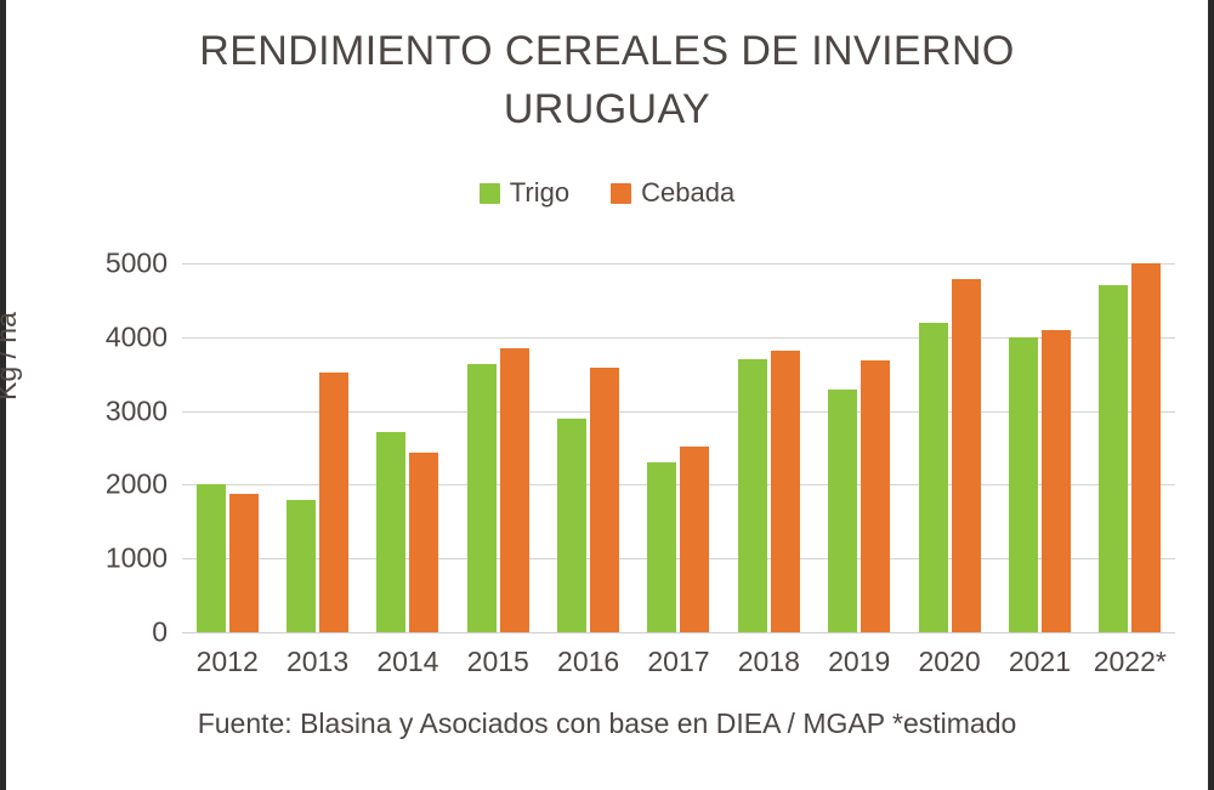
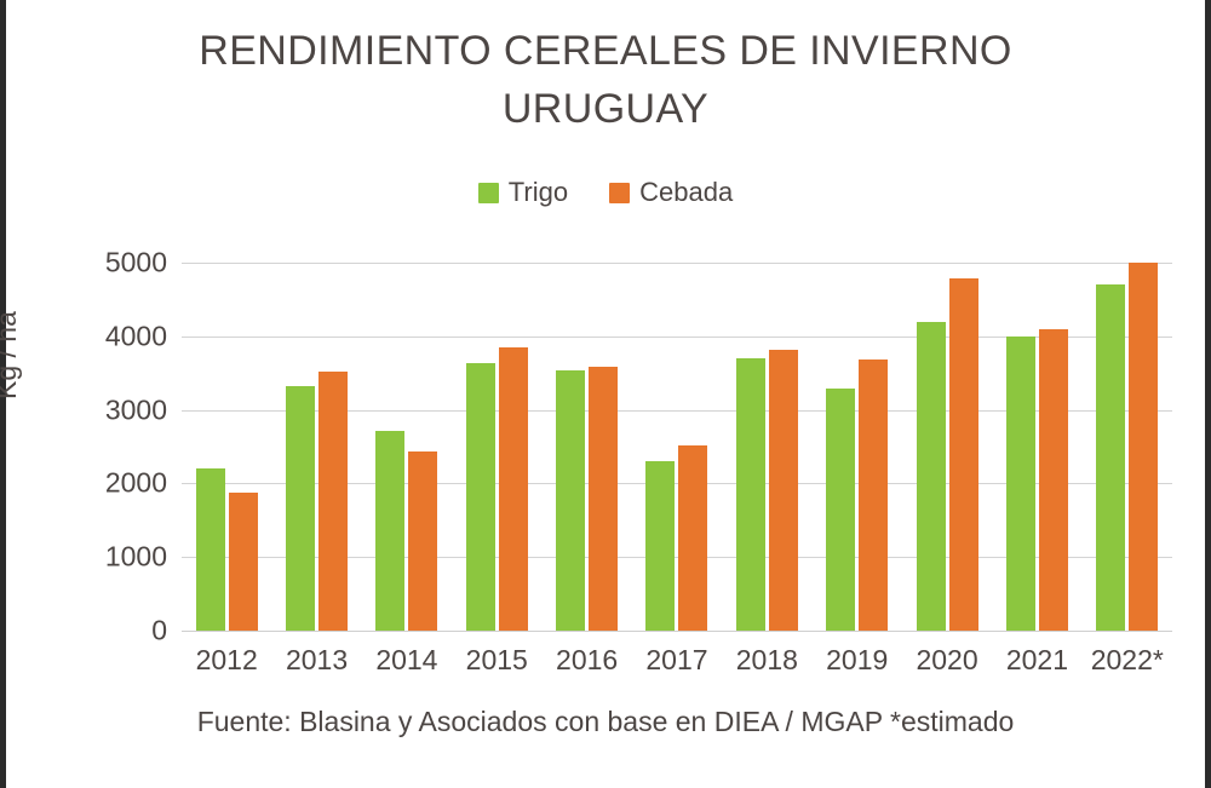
Trigo/2012: 2000 -> 2200
Trigo/2013: 1800 -> 3300
Trigo/2016: 2900 -> 3500
